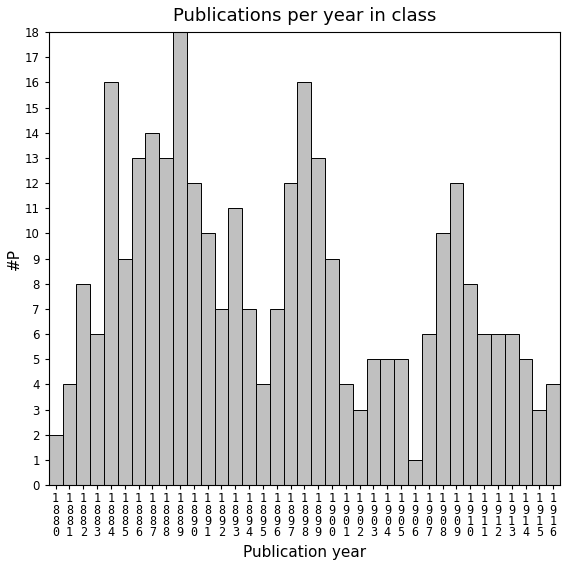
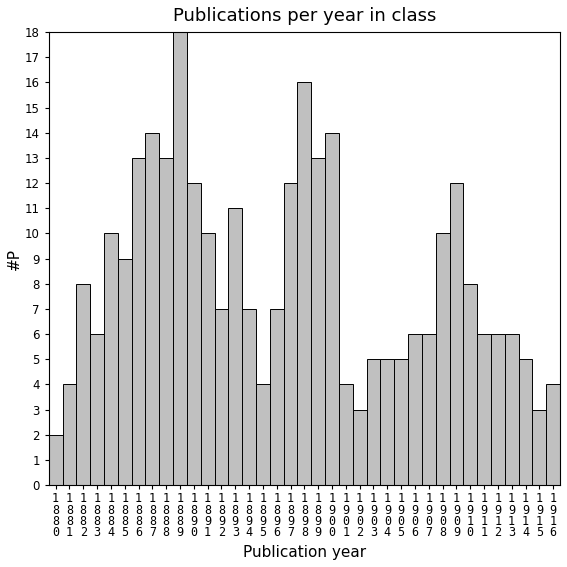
1 8 8 4: 16 -> 10
1 9 0 0: 9 -> 14
1 9 0 6: 1 -> 6
